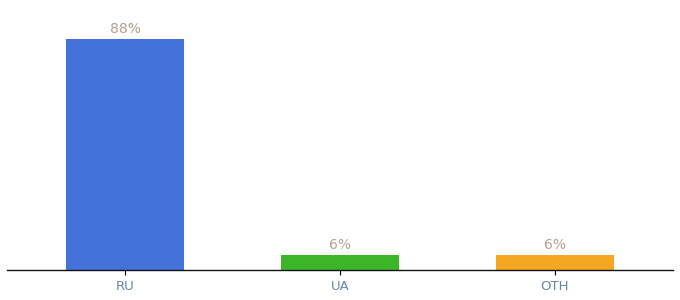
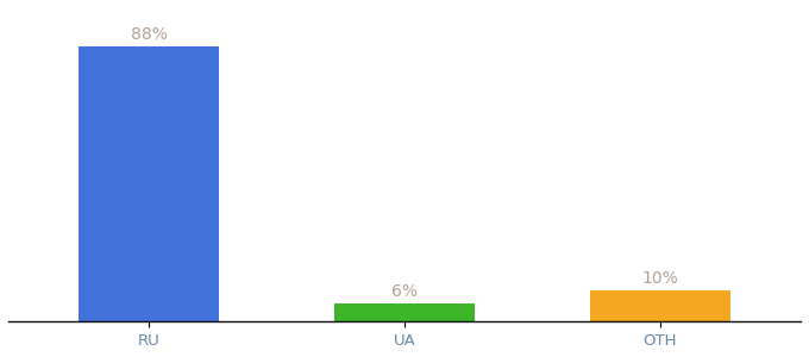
OTH: 6% -> 10%
